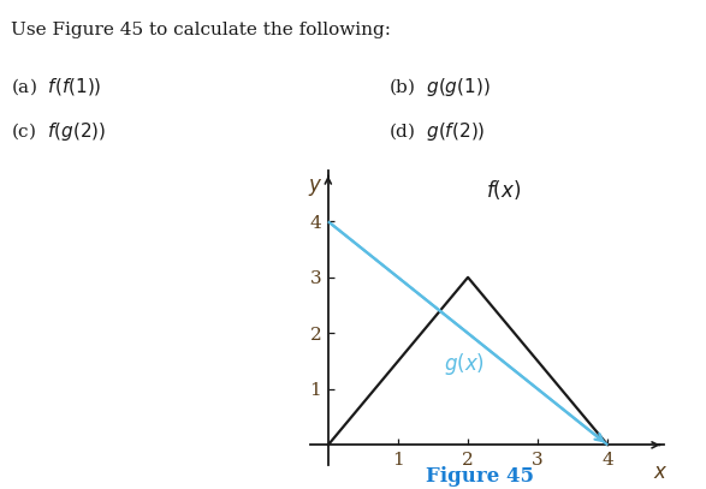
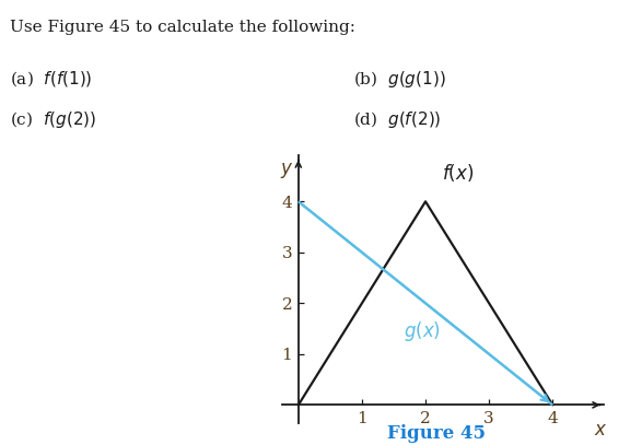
2: 3 -> 4
